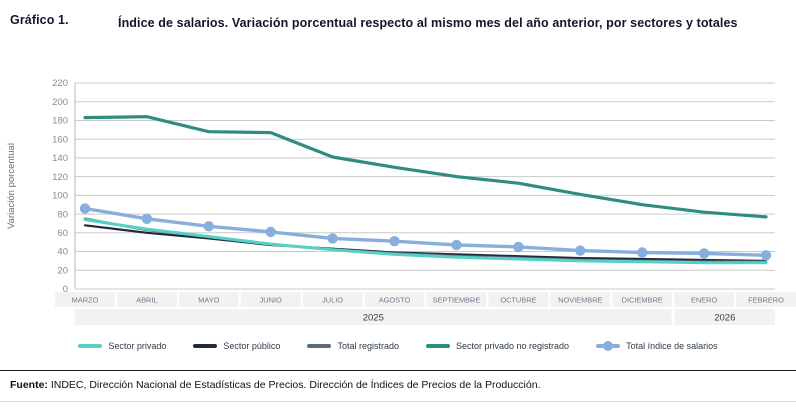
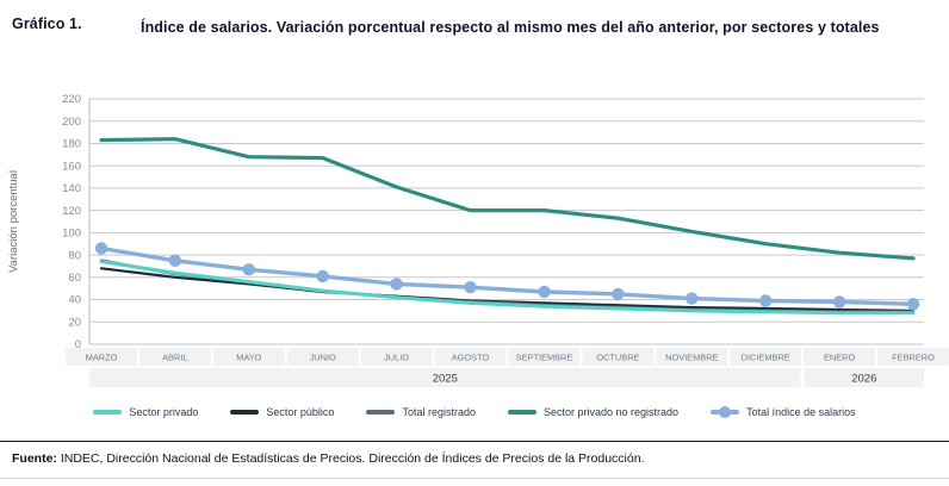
Sector privado no registrado/AGOSTO: 130 -> 120
